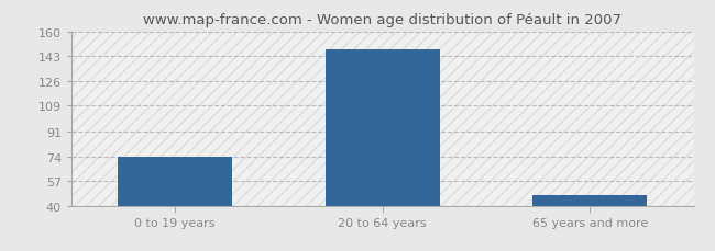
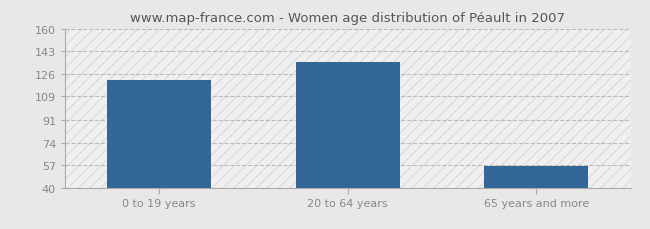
0 to 19 years: 74 -> 121
20 to 64 years: 148 -> 135
65 years and more: 47 -> 56
